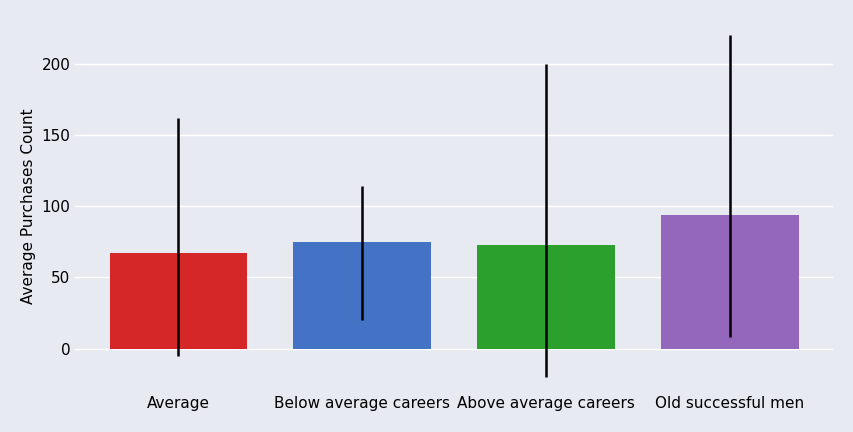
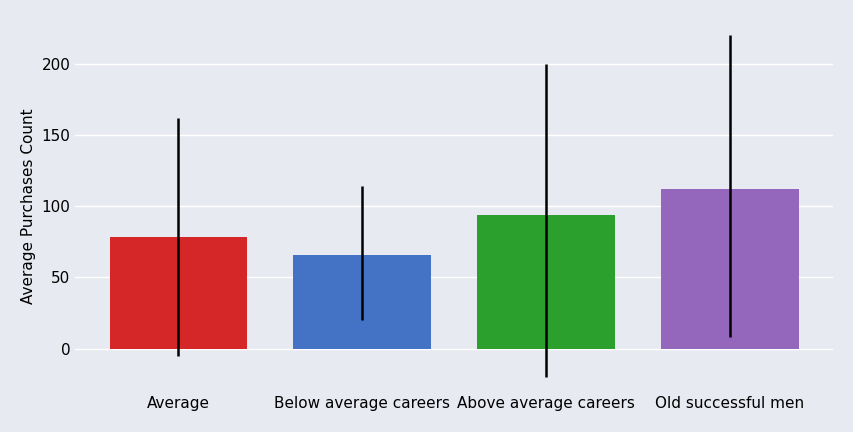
Average: 67 -> 78
Below average careers: 75 -> 66
Above average careers: 73 -> 94
Old successful men: 94 -> 112
